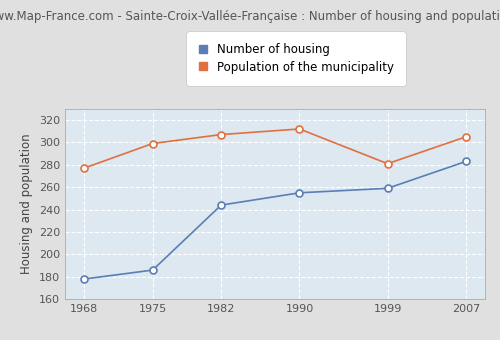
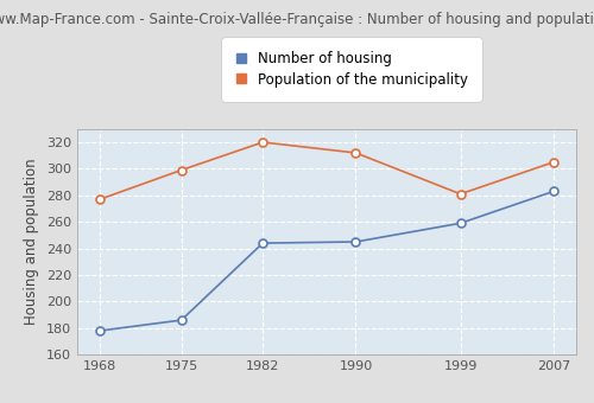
Population of the municipality/1982: 307 -> 320
Number of housing/1990: 255 -> 245
